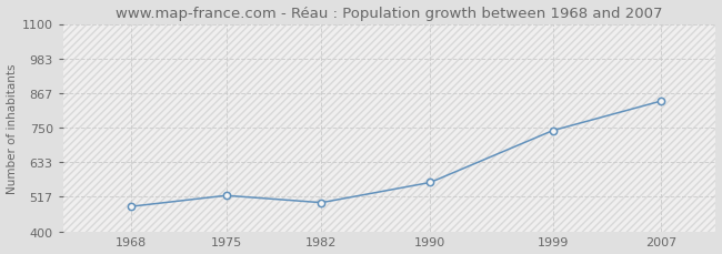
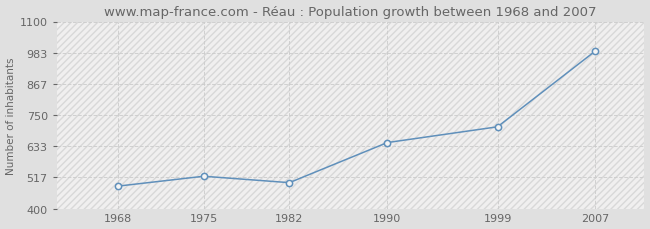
1990: 565 -> 647
1999: 740 -> 706
2007: 840 -> 990
